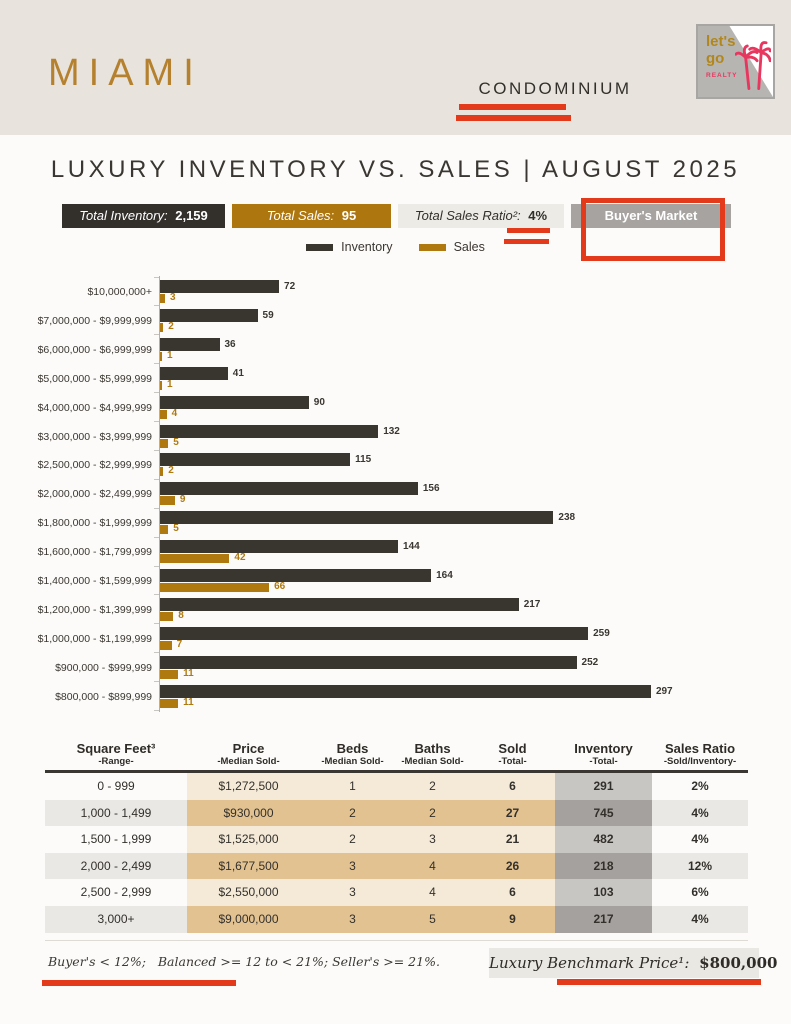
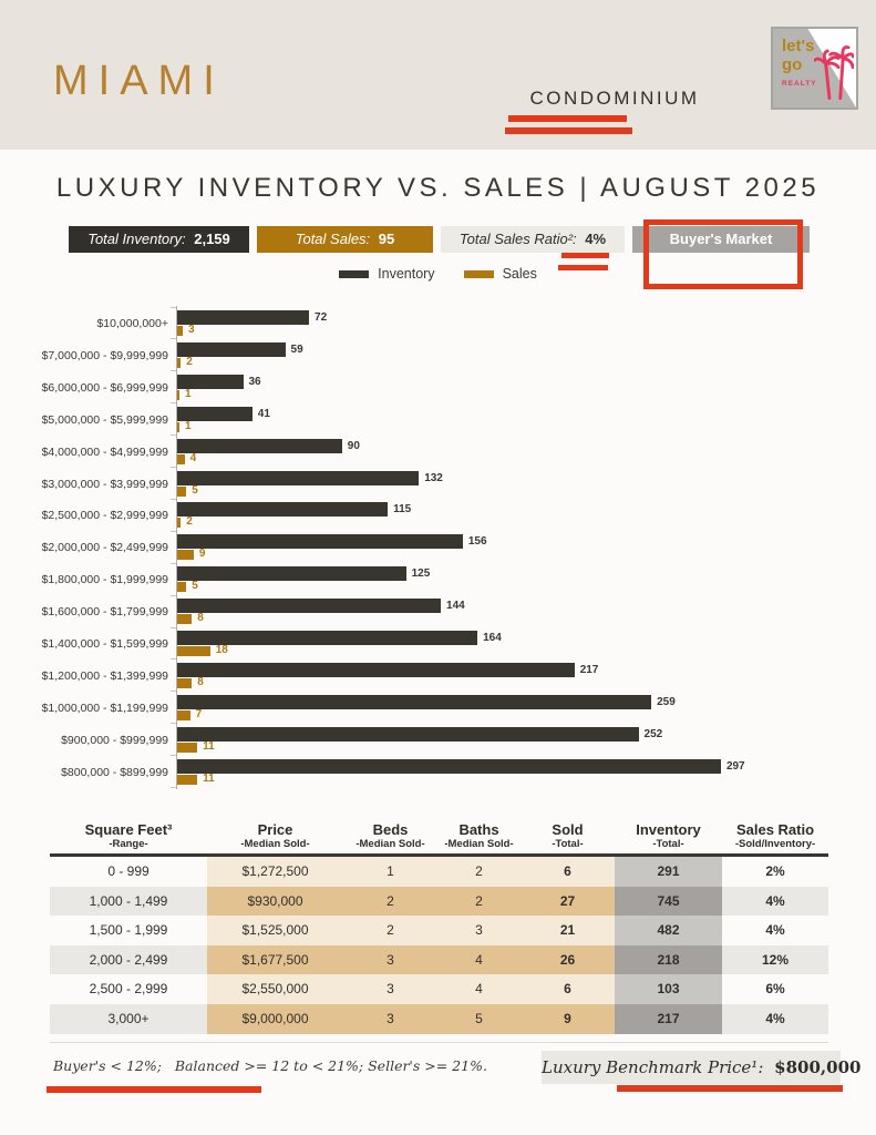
Inventory/$1,800,000 - $1,999,999: 238 -> 125
Sales/$1,600,000 - $1,799,999: 42 -> 8
Sales/$1,400,000 - $1,599,999: 66 -> 18
